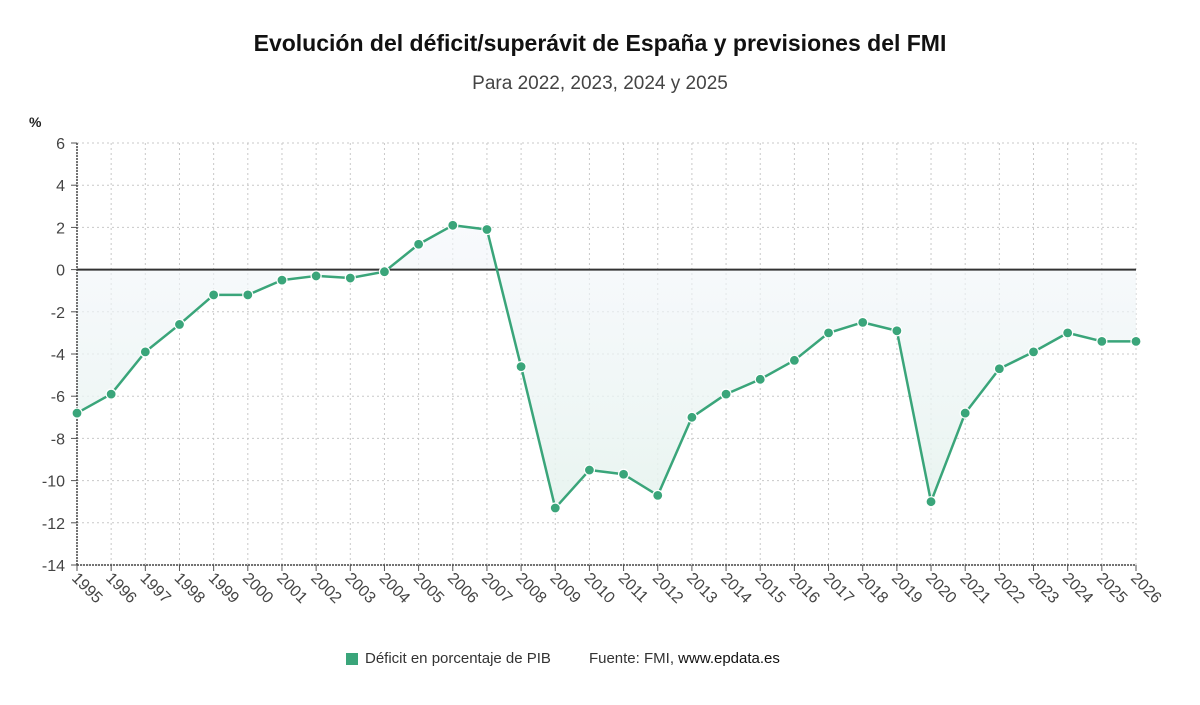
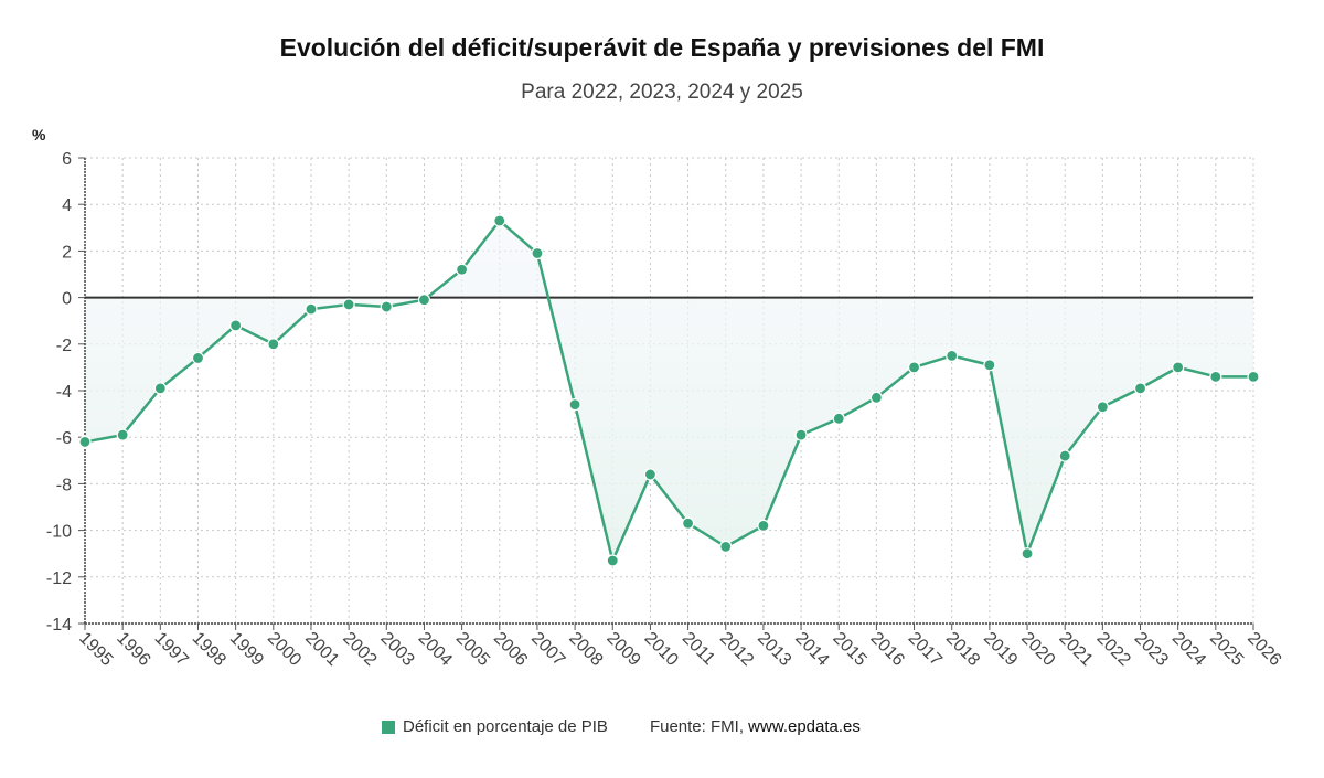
1995: -6.8 -> -6.2
2000: -1.2 -> -2.0
2006: 2.1 -> 3.3
2010: -9.5 -> -7.6
2013: -7.0 -> -9.8
